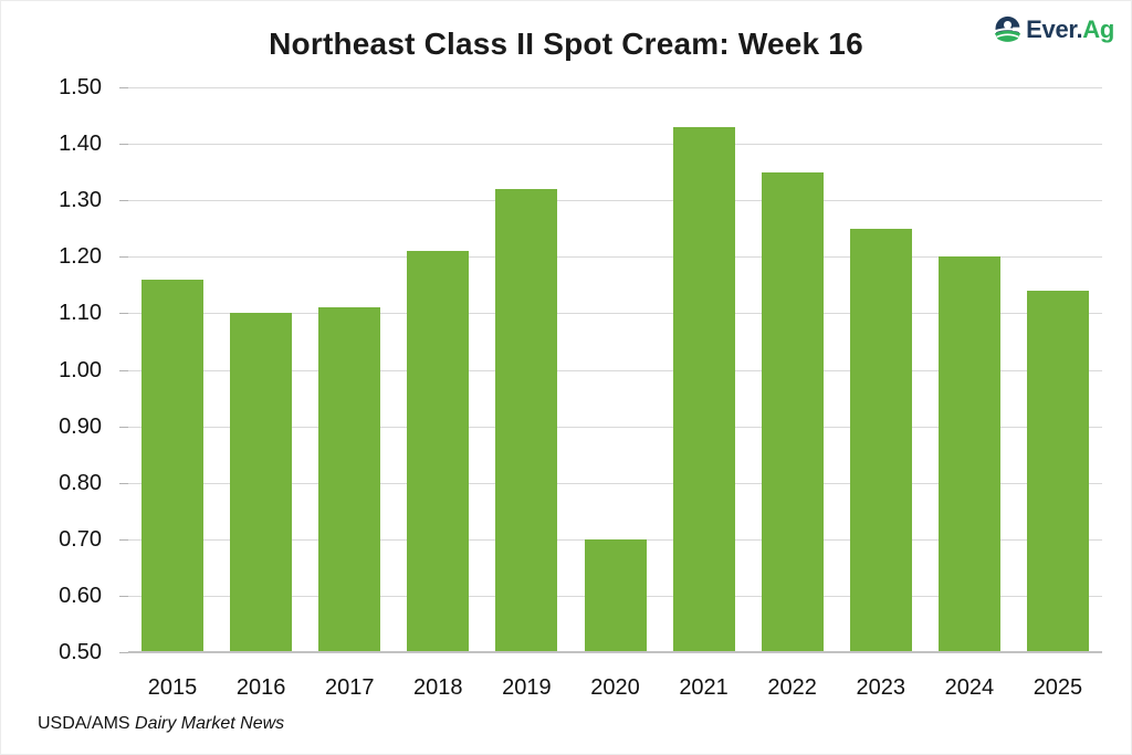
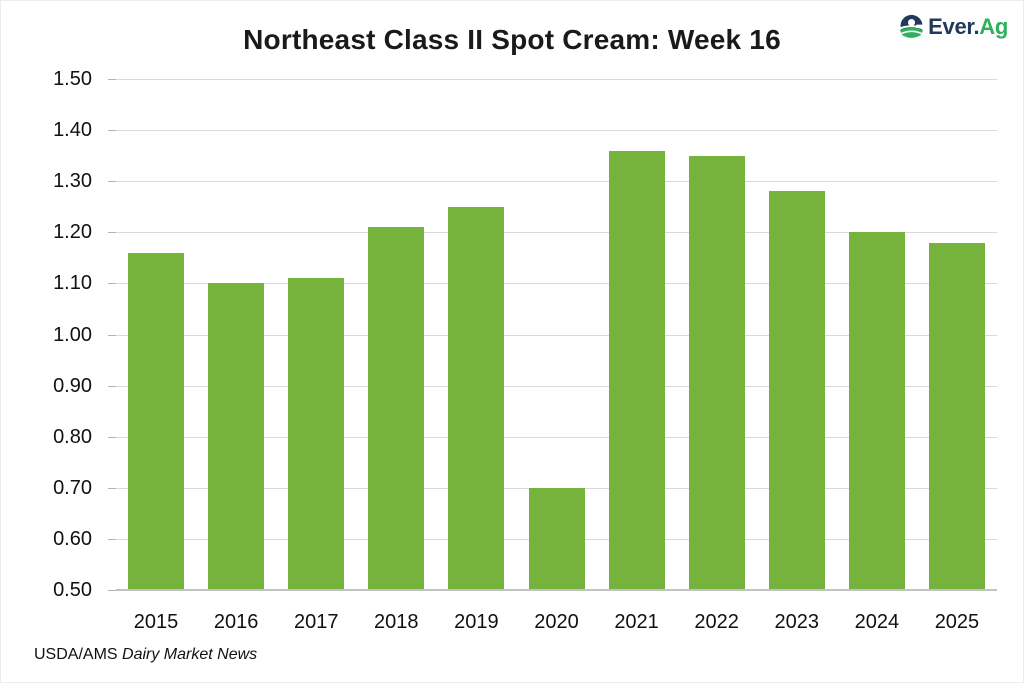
2019: 1.32 -> 1.25
2021: 1.43 -> 1.36
2023: 1.25 -> 1.28
2025: 1.14 -> 1.18
